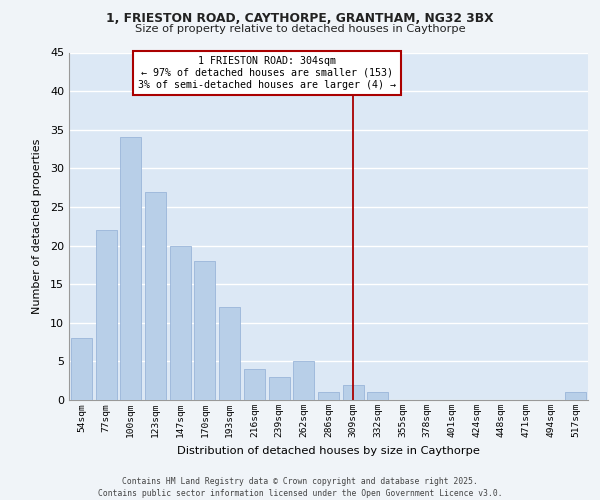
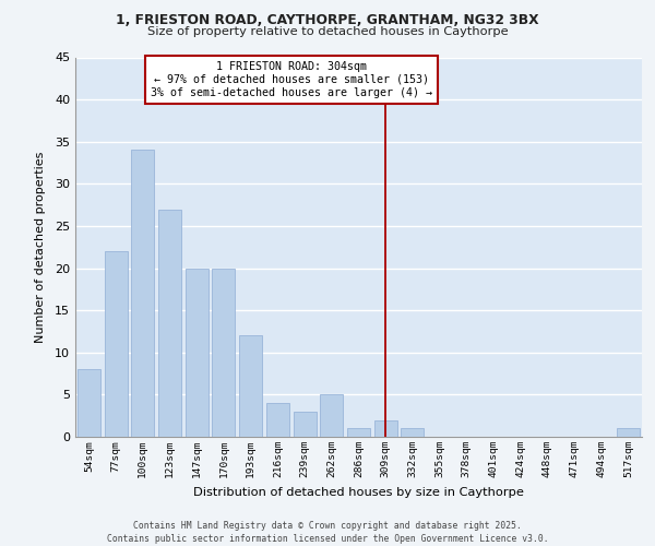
170sqm: 18 -> 20
